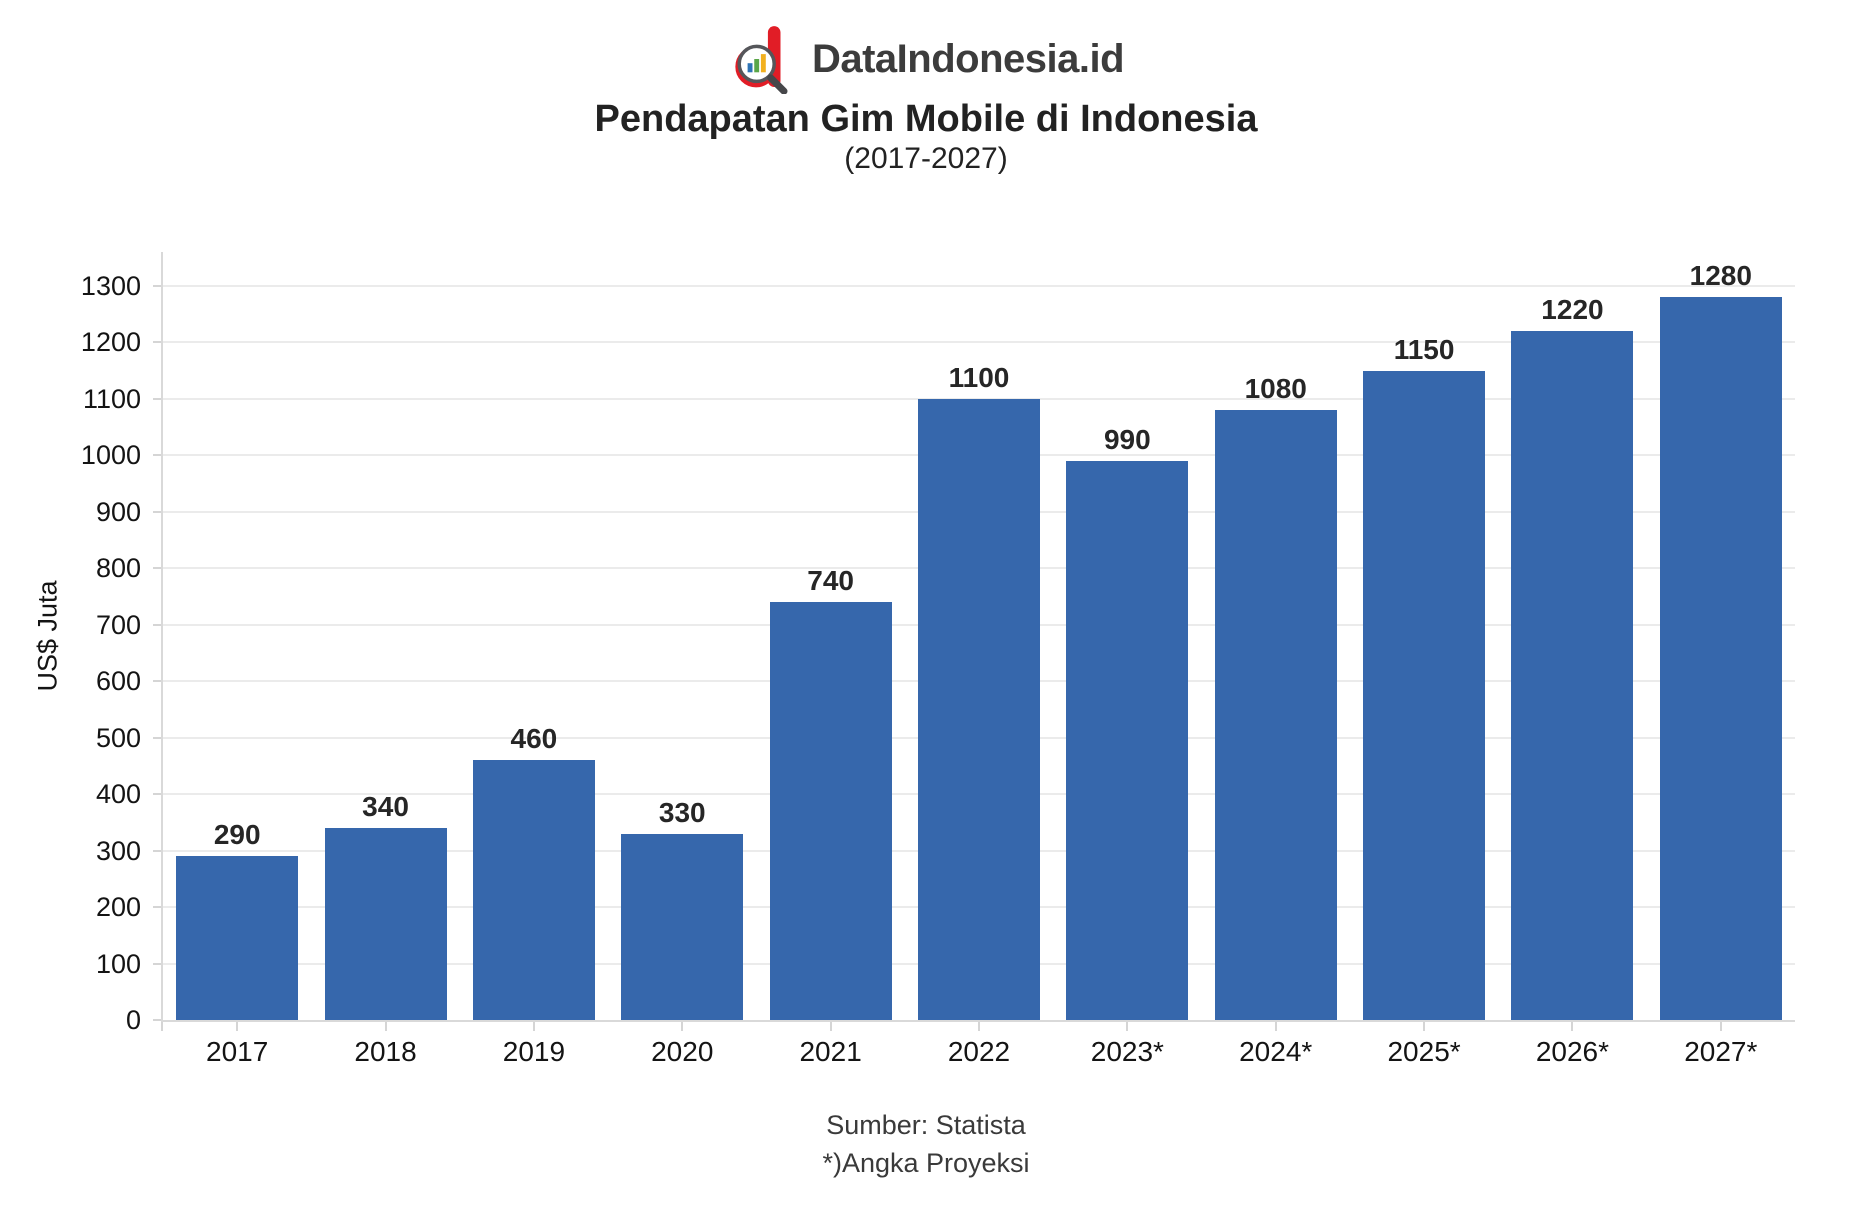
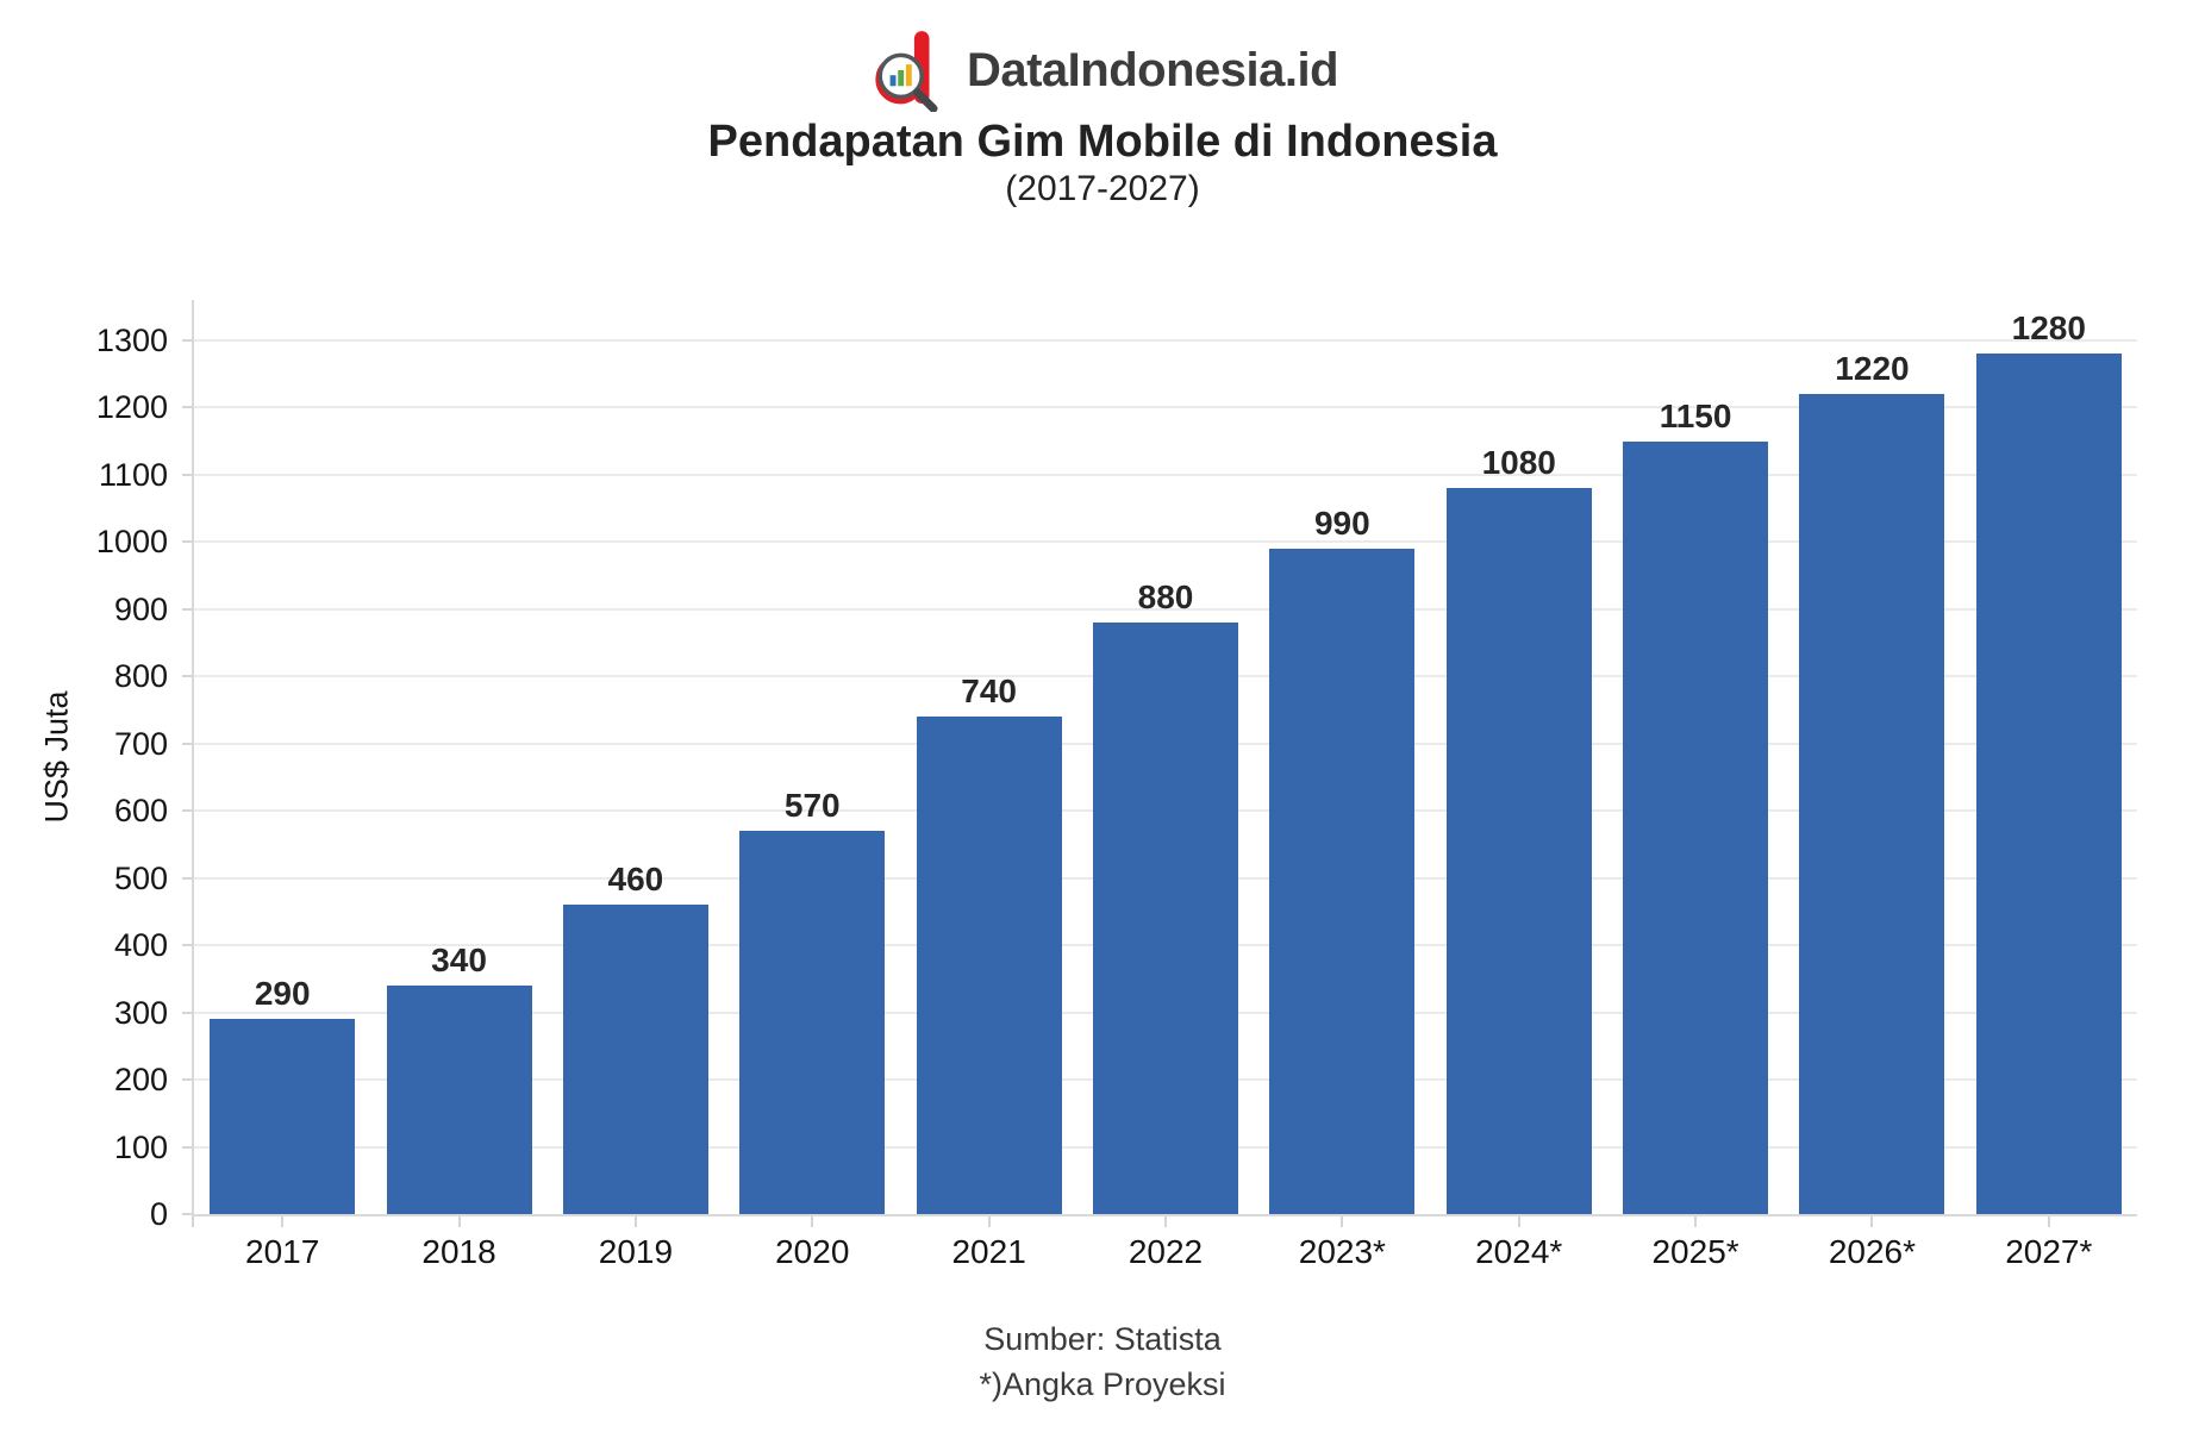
2020: 330 -> 570
2022: 1100 -> 880
